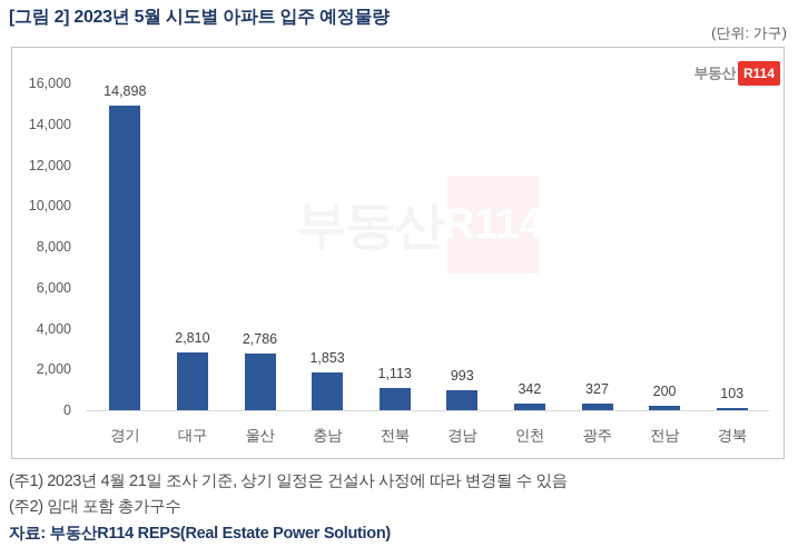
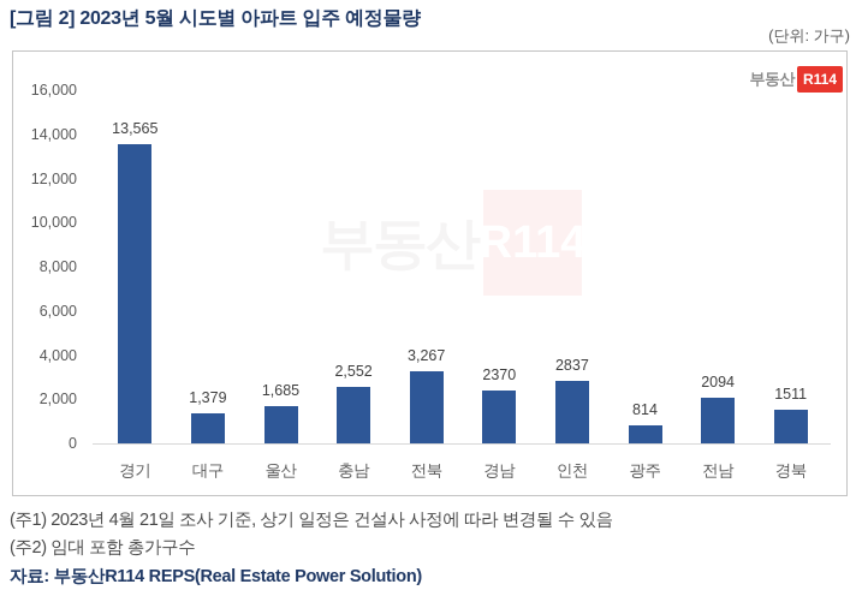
경기: 14,898 -> 13,565
대구: 2,810 -> 1,379
울산: 2,786 -> 1,685
충남: 1,853 -> 2,552
전북: 1,113 -> 3,267
경남: 993 -> 2370
인천: 342 -> 2837
광주: 327 -> 814
전남: 200 -> 2094
경북: 103 -> 1511
